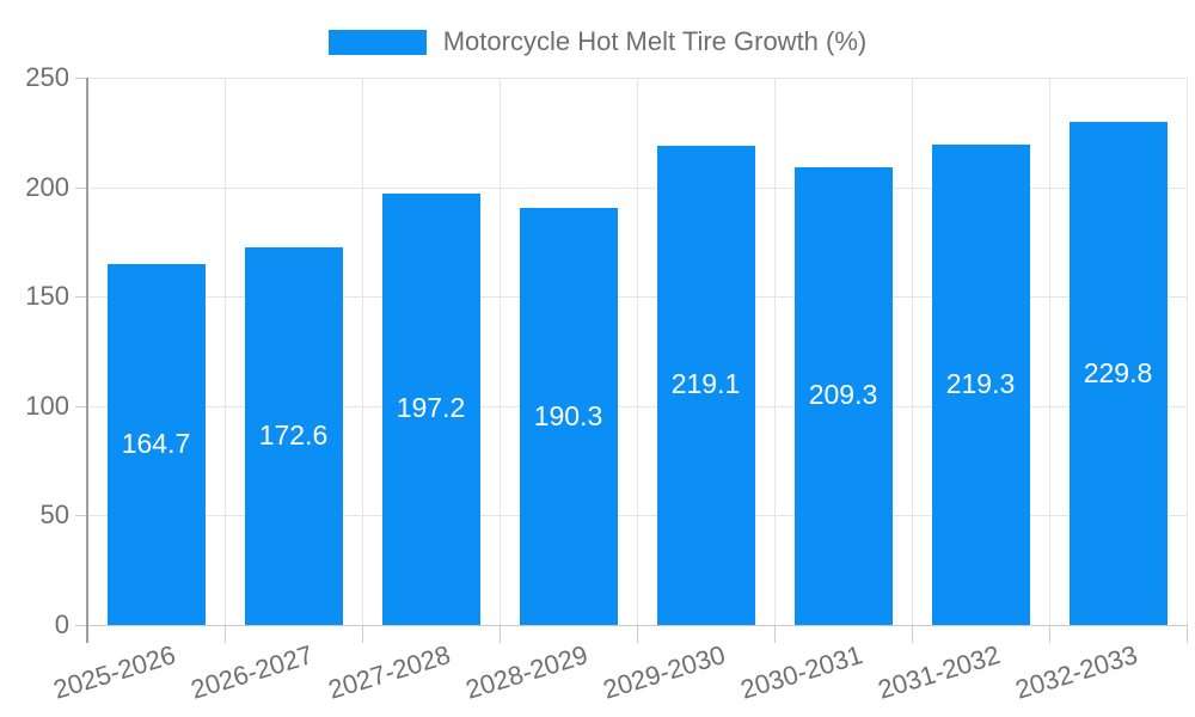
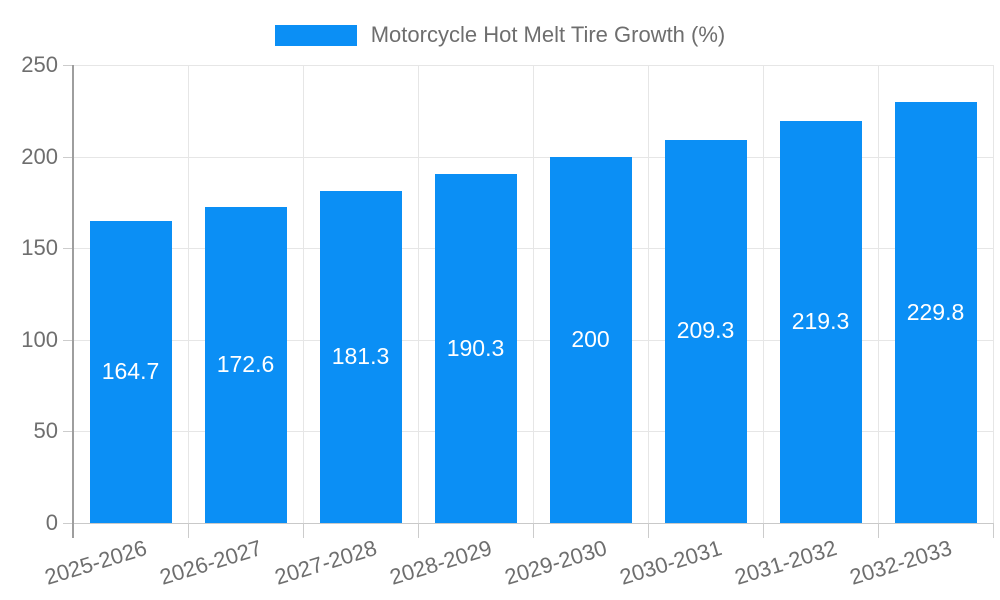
2027-2028: 197.2 -> 181.3
2029-2030: 219.1 -> 200
